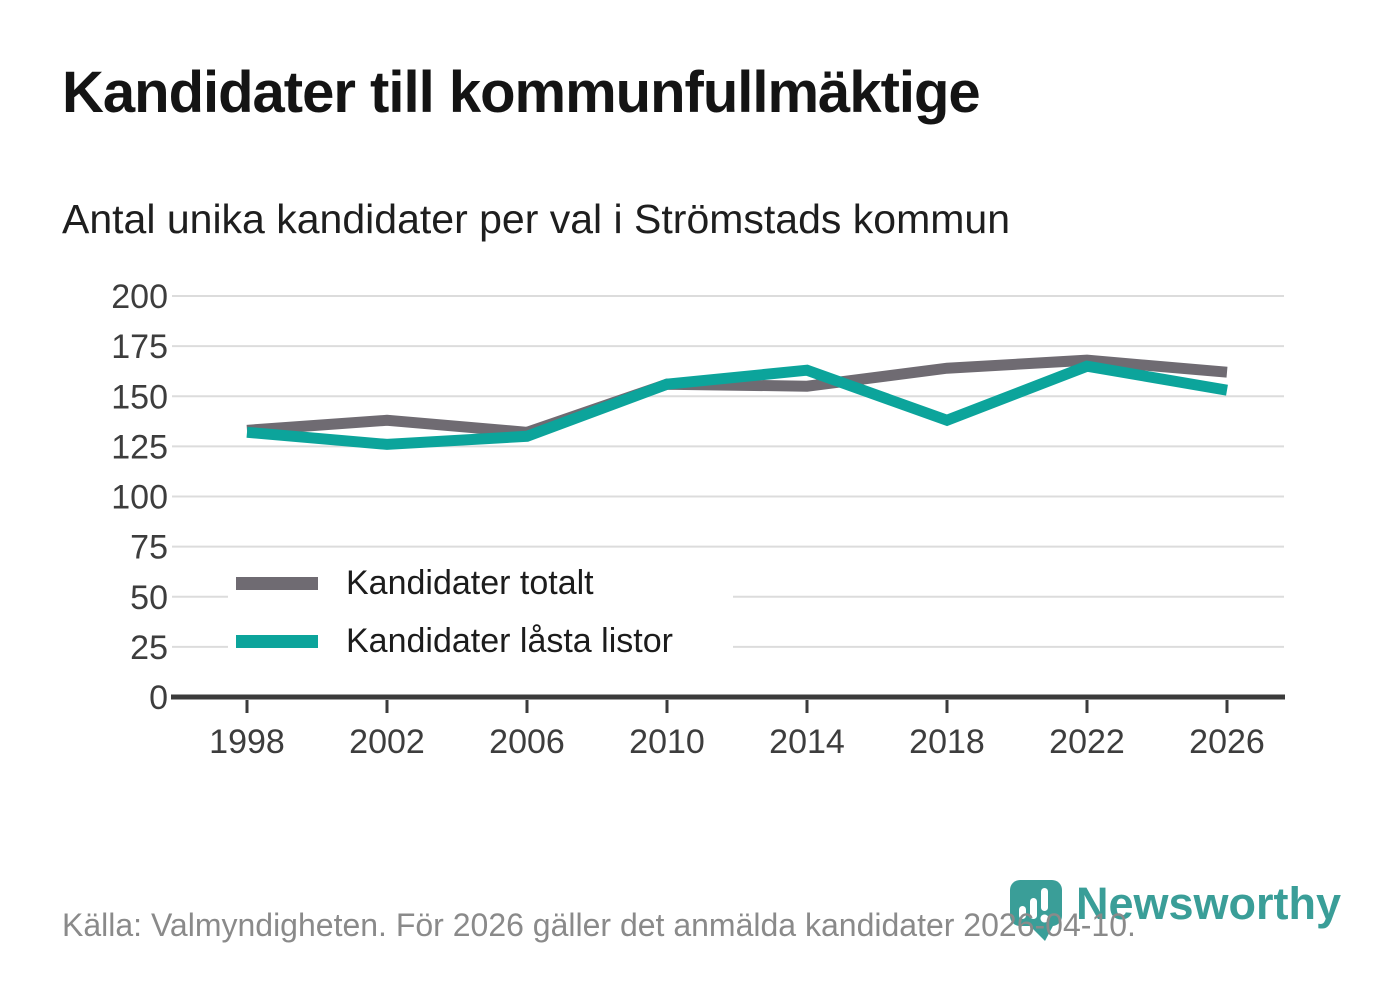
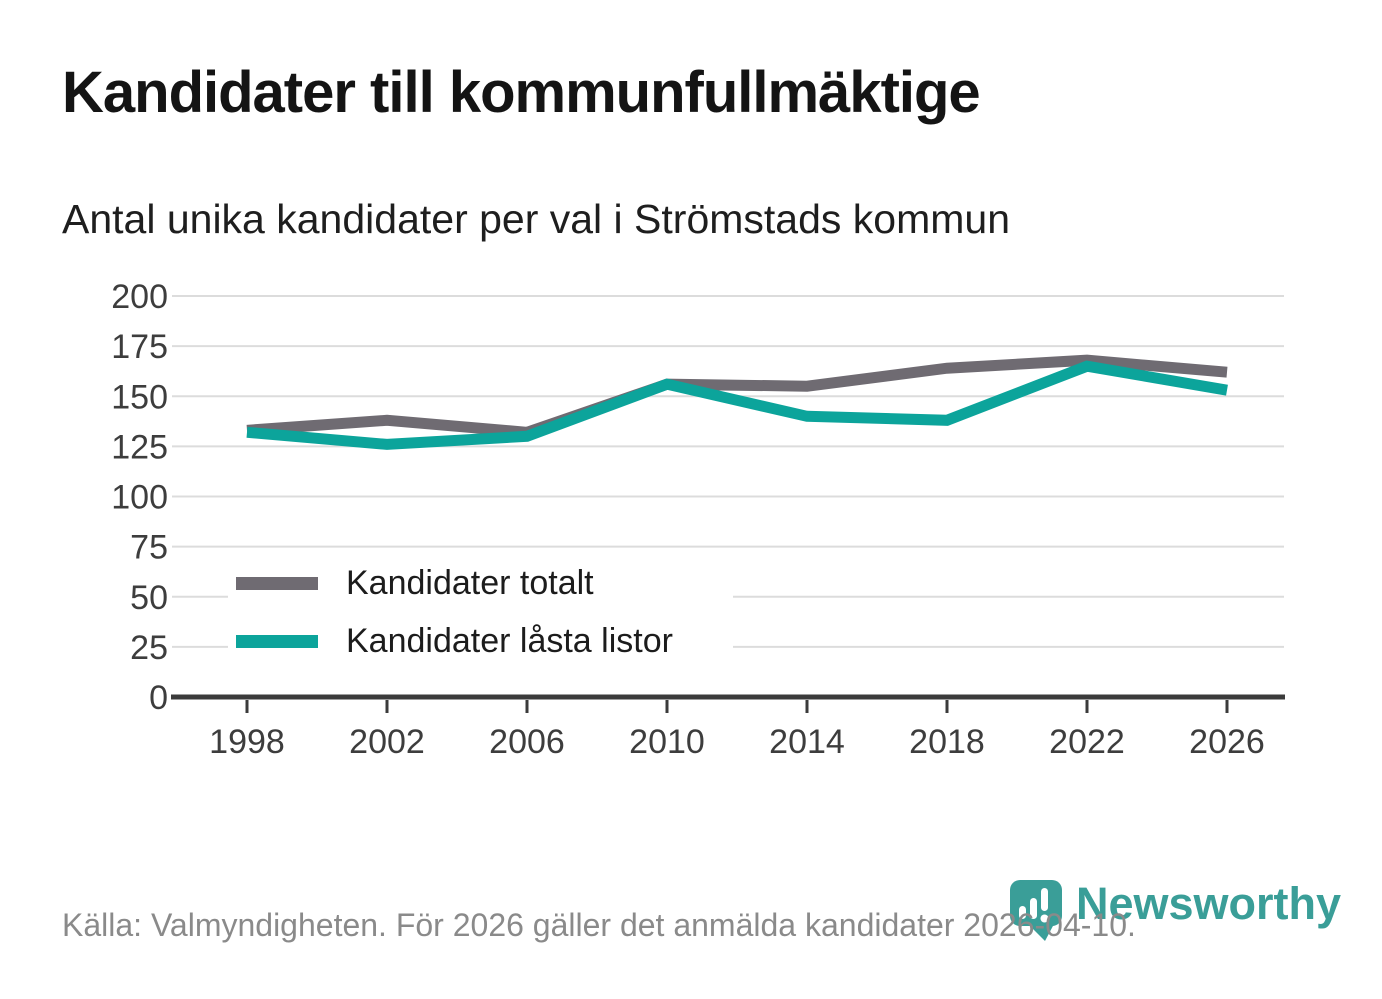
Kandidater låsta listor/2014: 163 -> 140
